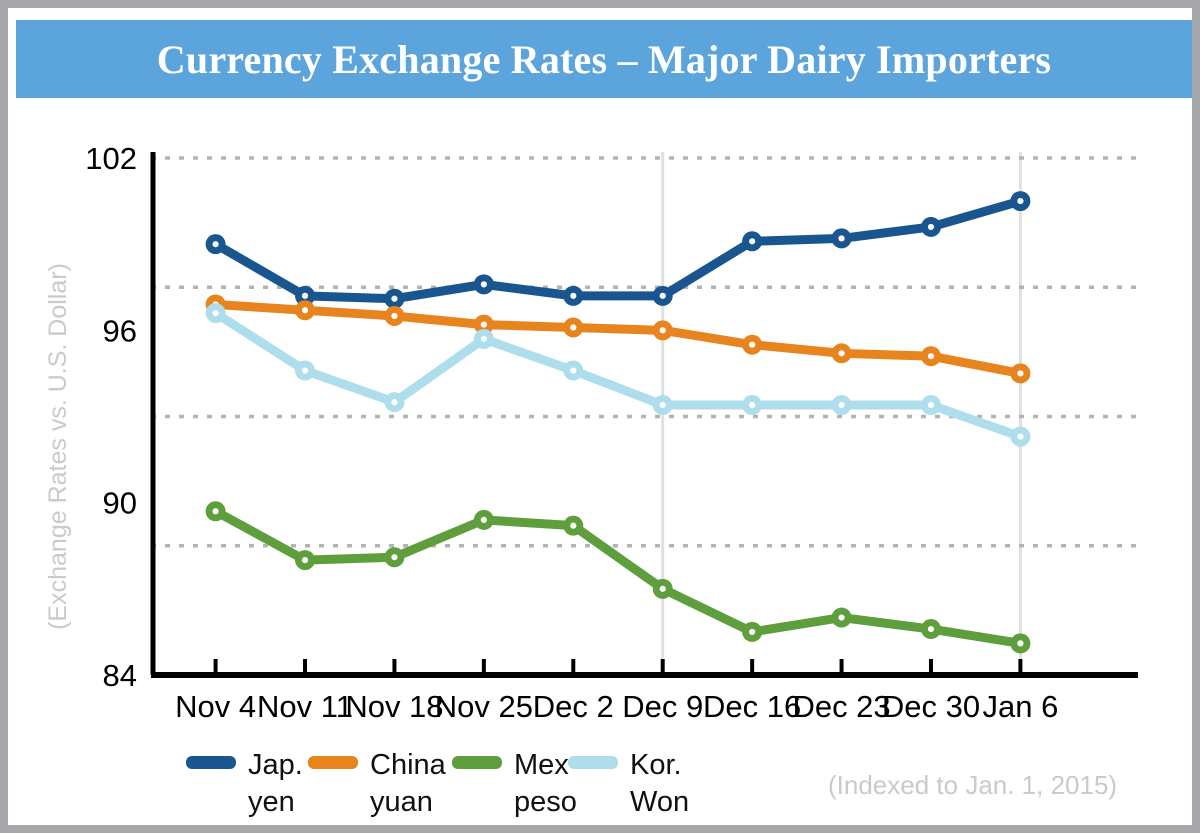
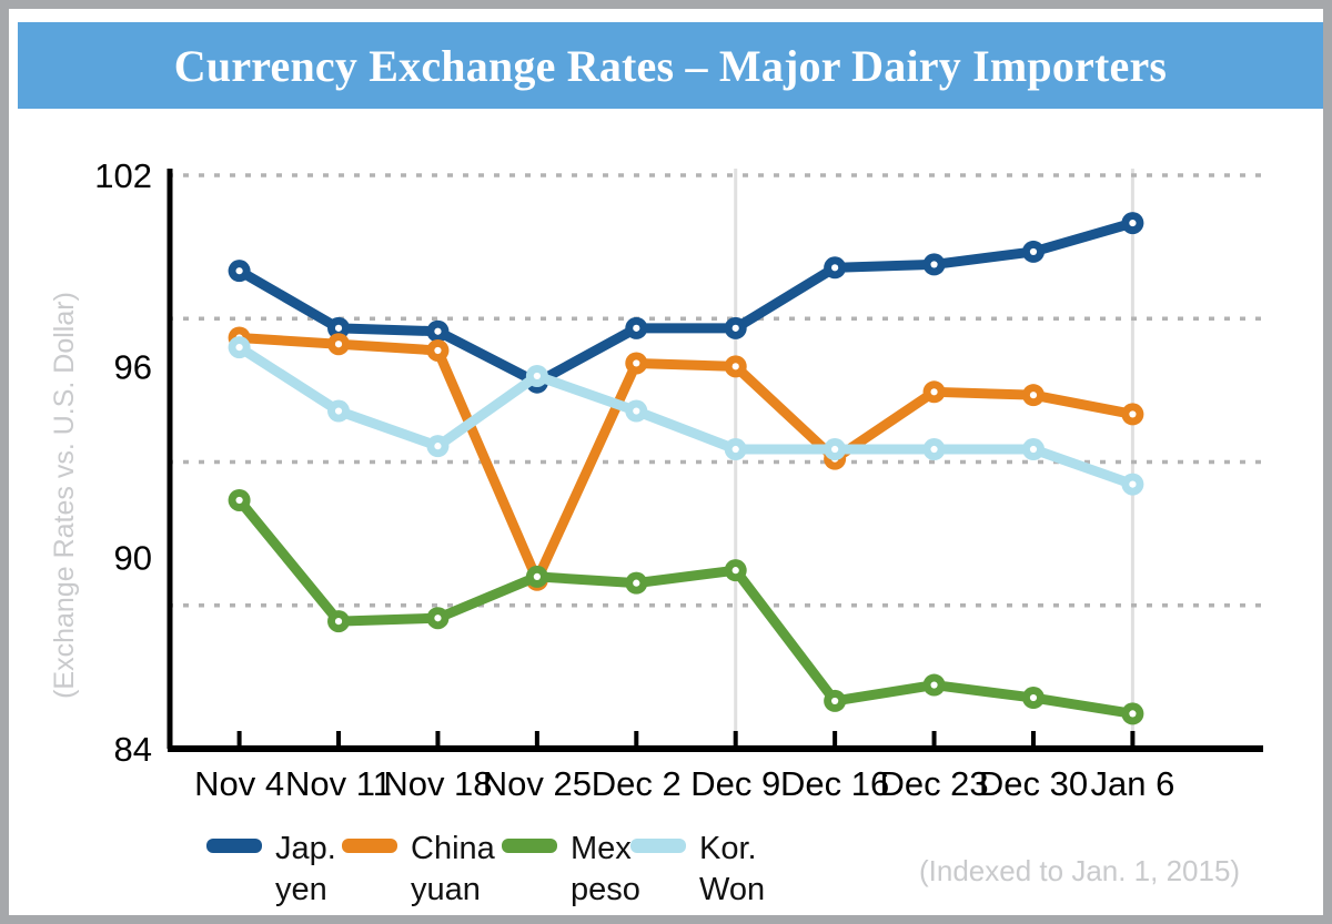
Mex peso/Nov 4: 89.7 -> 91.8
Jap. yen/Nov 25: 97.6 -> 95.5
China yuan/Nov 25: 96.2 -> 89.3
Mex peso/Dec 9: 87.0 -> 89.6
China yuan/Dec 16: 95.5 -> 93.1
